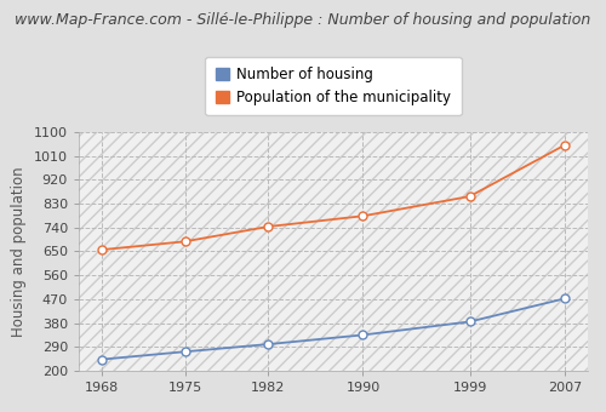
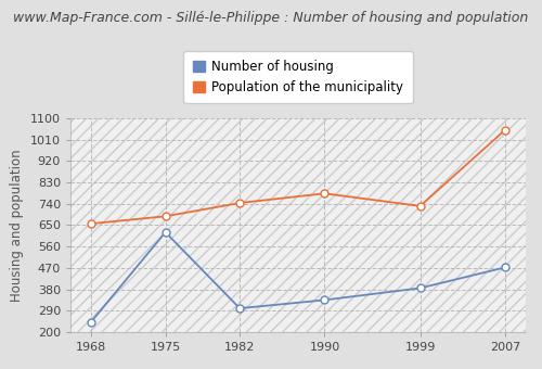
Number of housing/1975: 272 -> 620
Population of the municipality/1999: 857 -> 730
